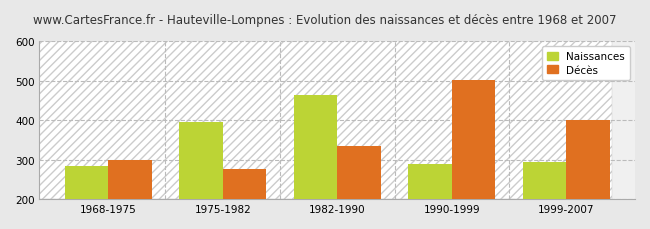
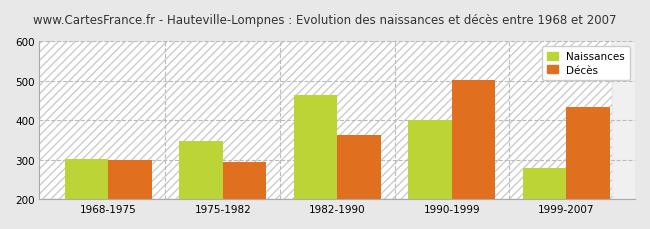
Naissances/1968-1975: 285 -> 301
Naissances/1975-1982: 395 -> 346
Décès/1975-1982: 275 -> 295
Décès/1982-1990: 335 -> 363
Naissances/1990-1999: 290 -> 399
Naissances/1999-2007: 295 -> 278
Décès/1999-2007: 400 -> 432
